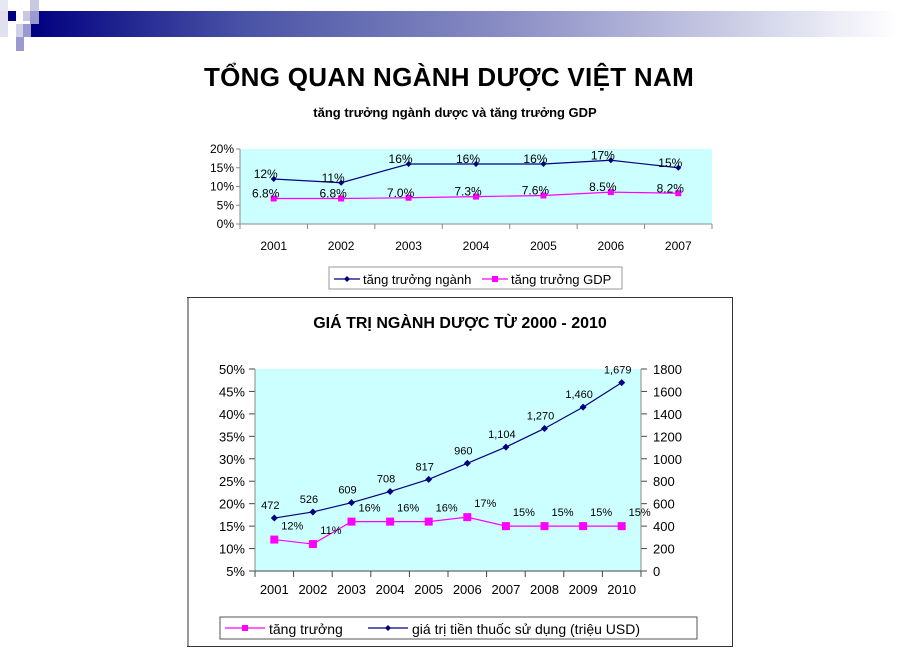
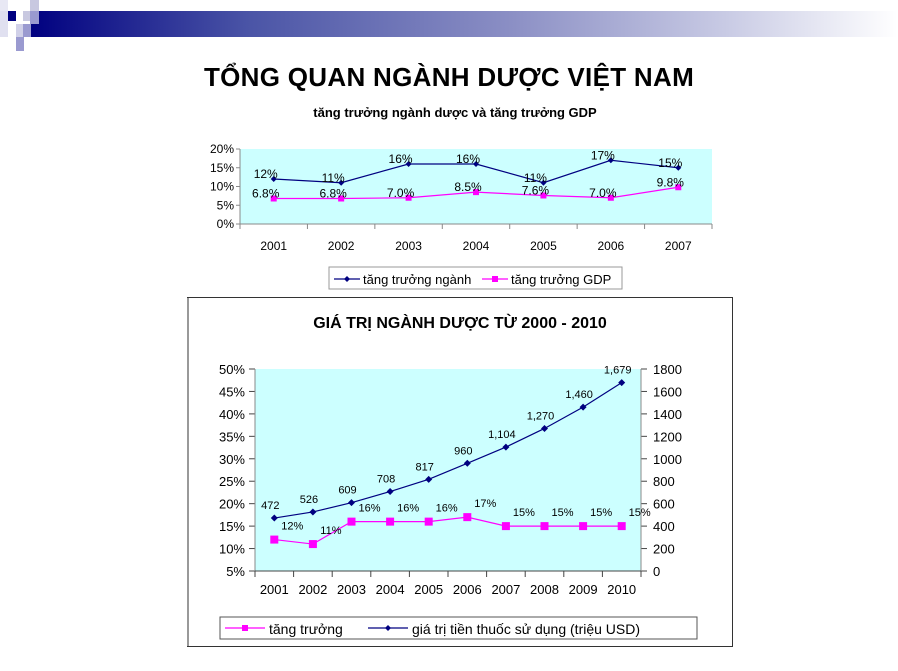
tăng trưởng ngành dược và tăng trưởng GDP/tăng trưởng GDP/2004: 7.3% -> 8.5%
tăng trưởng ngành dược và tăng trưởng GDP/tăng trưởng ngành/2005: 16% -> 11%
tăng trưởng ngành dược và tăng trưởng GDP/tăng trưởng GDP/2006: 8.5% -> 7.0%
tăng trưởng ngành dược và tăng trưởng GDP/tăng trưởng GDP/2007: 8.2% -> 9.8%
